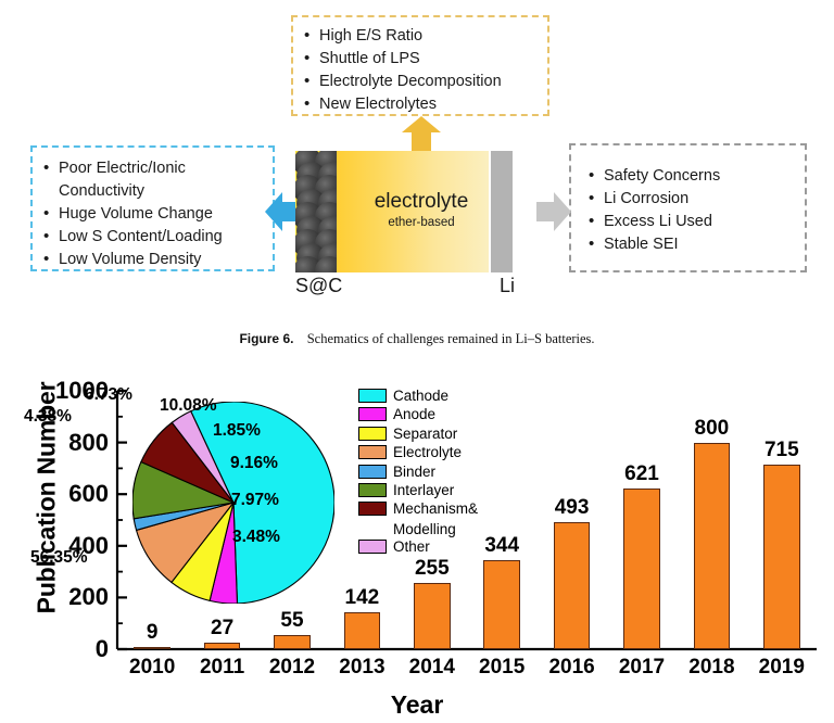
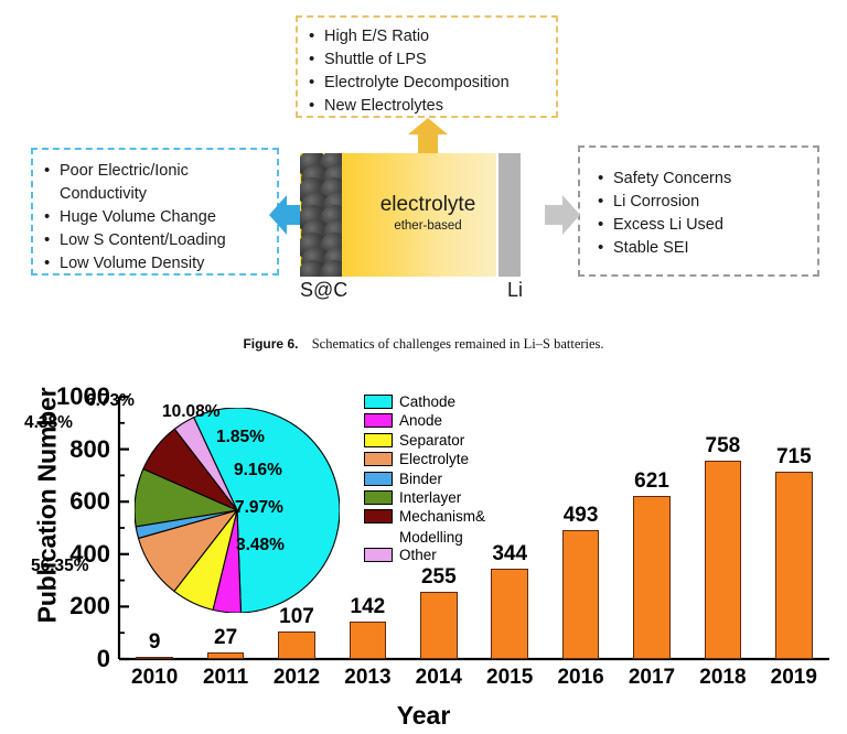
2012: 55 -> 107
2018: 800 -> 758
